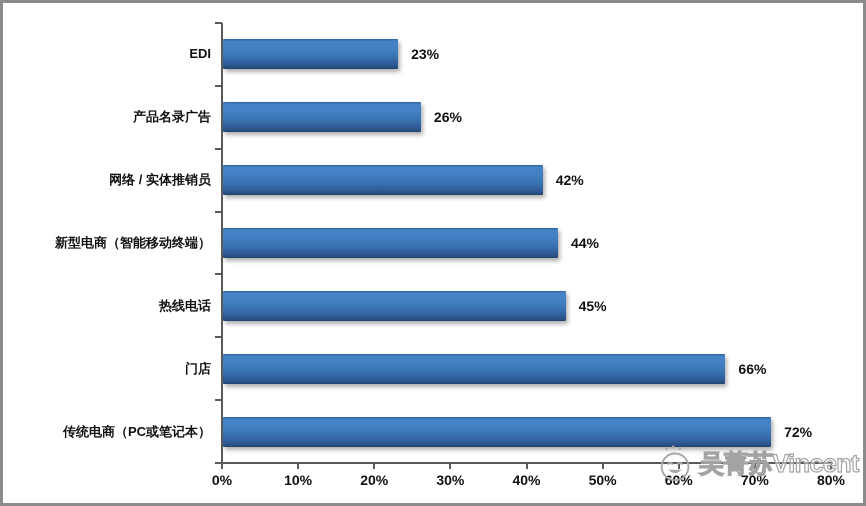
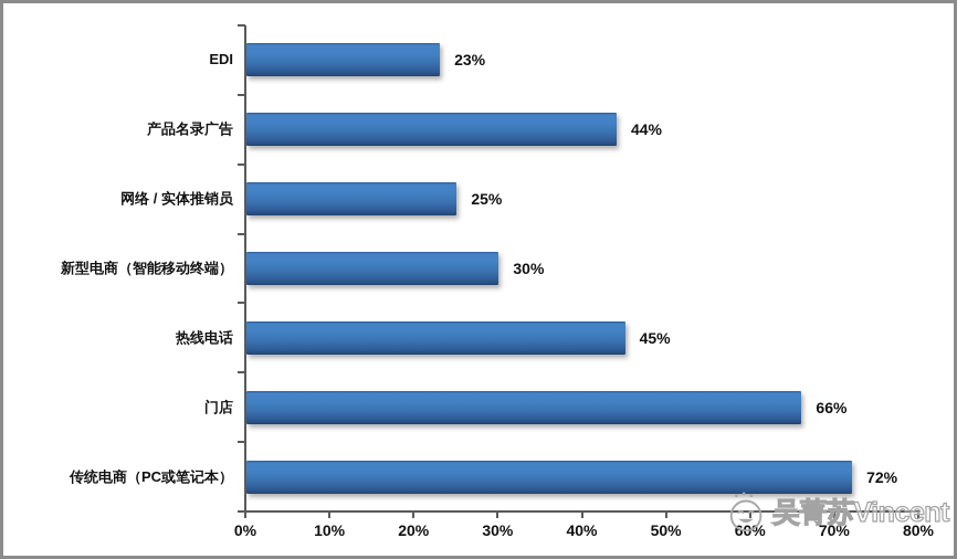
产品名录广告: 26% -> 44%
网络 / 实体推销员: 42% -> 25%
新型电商（智能移动终端）: 44% -> 30%
